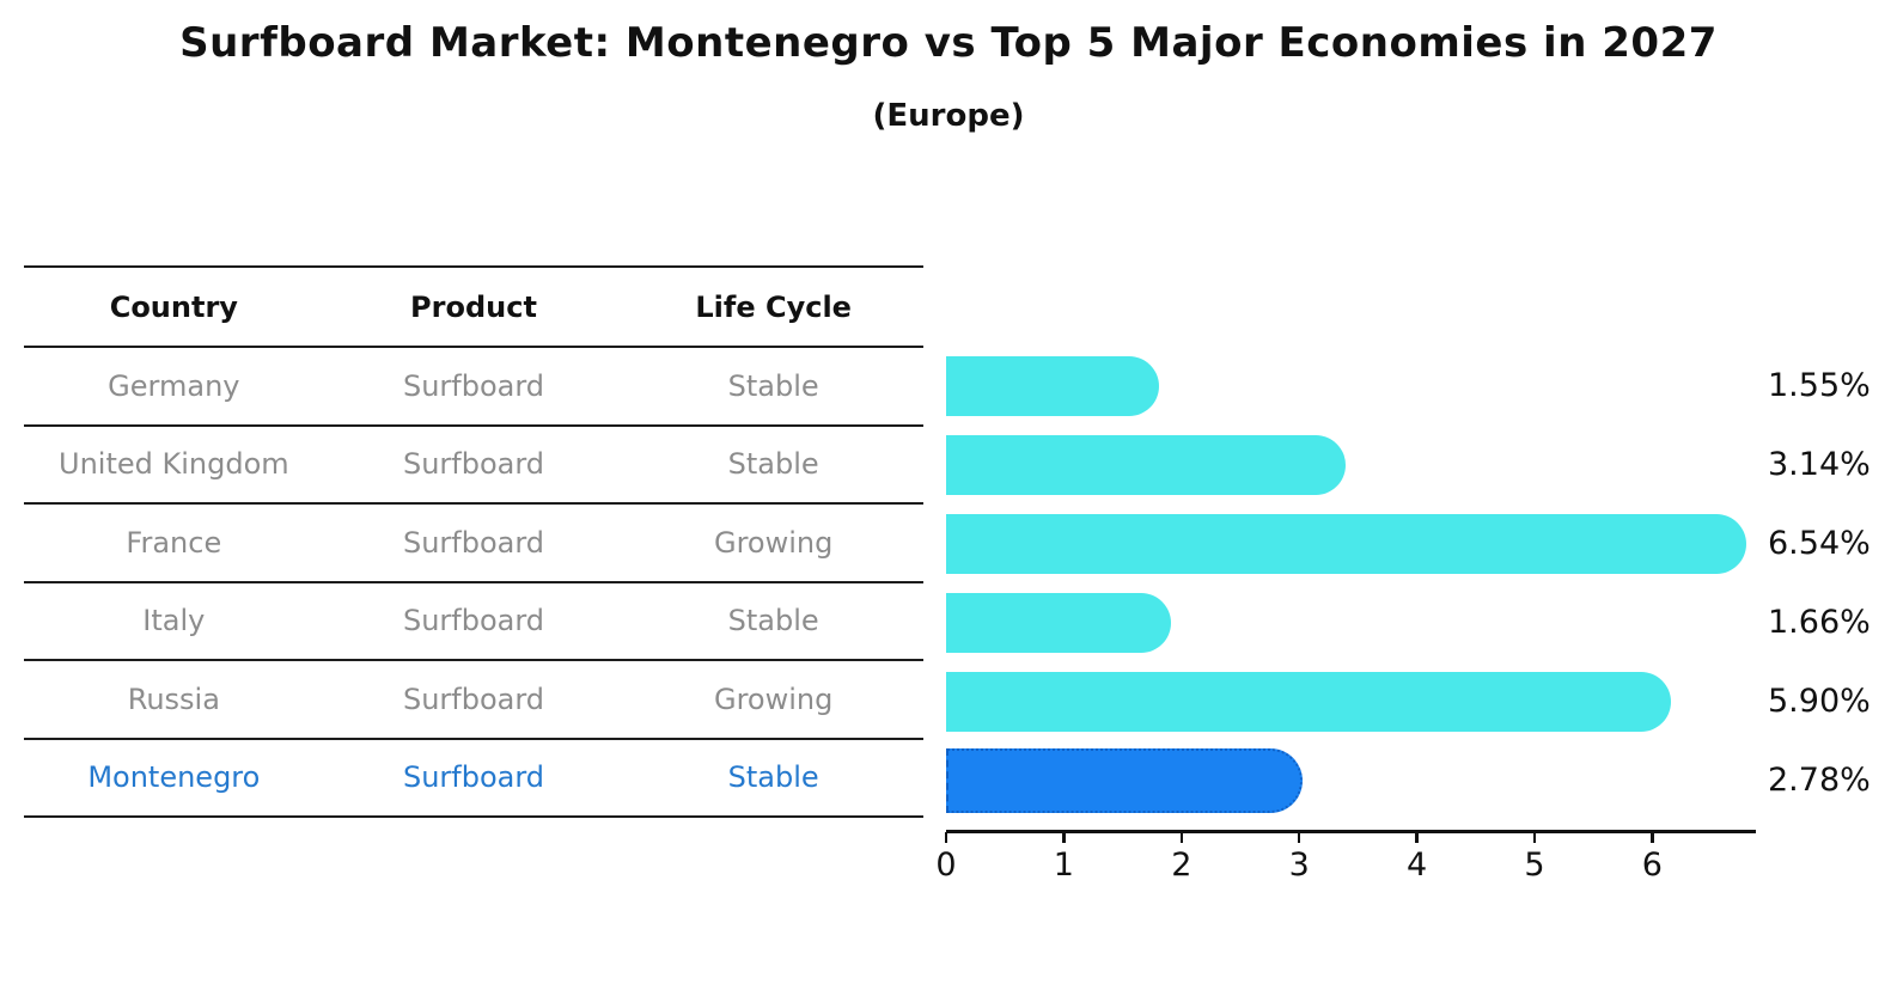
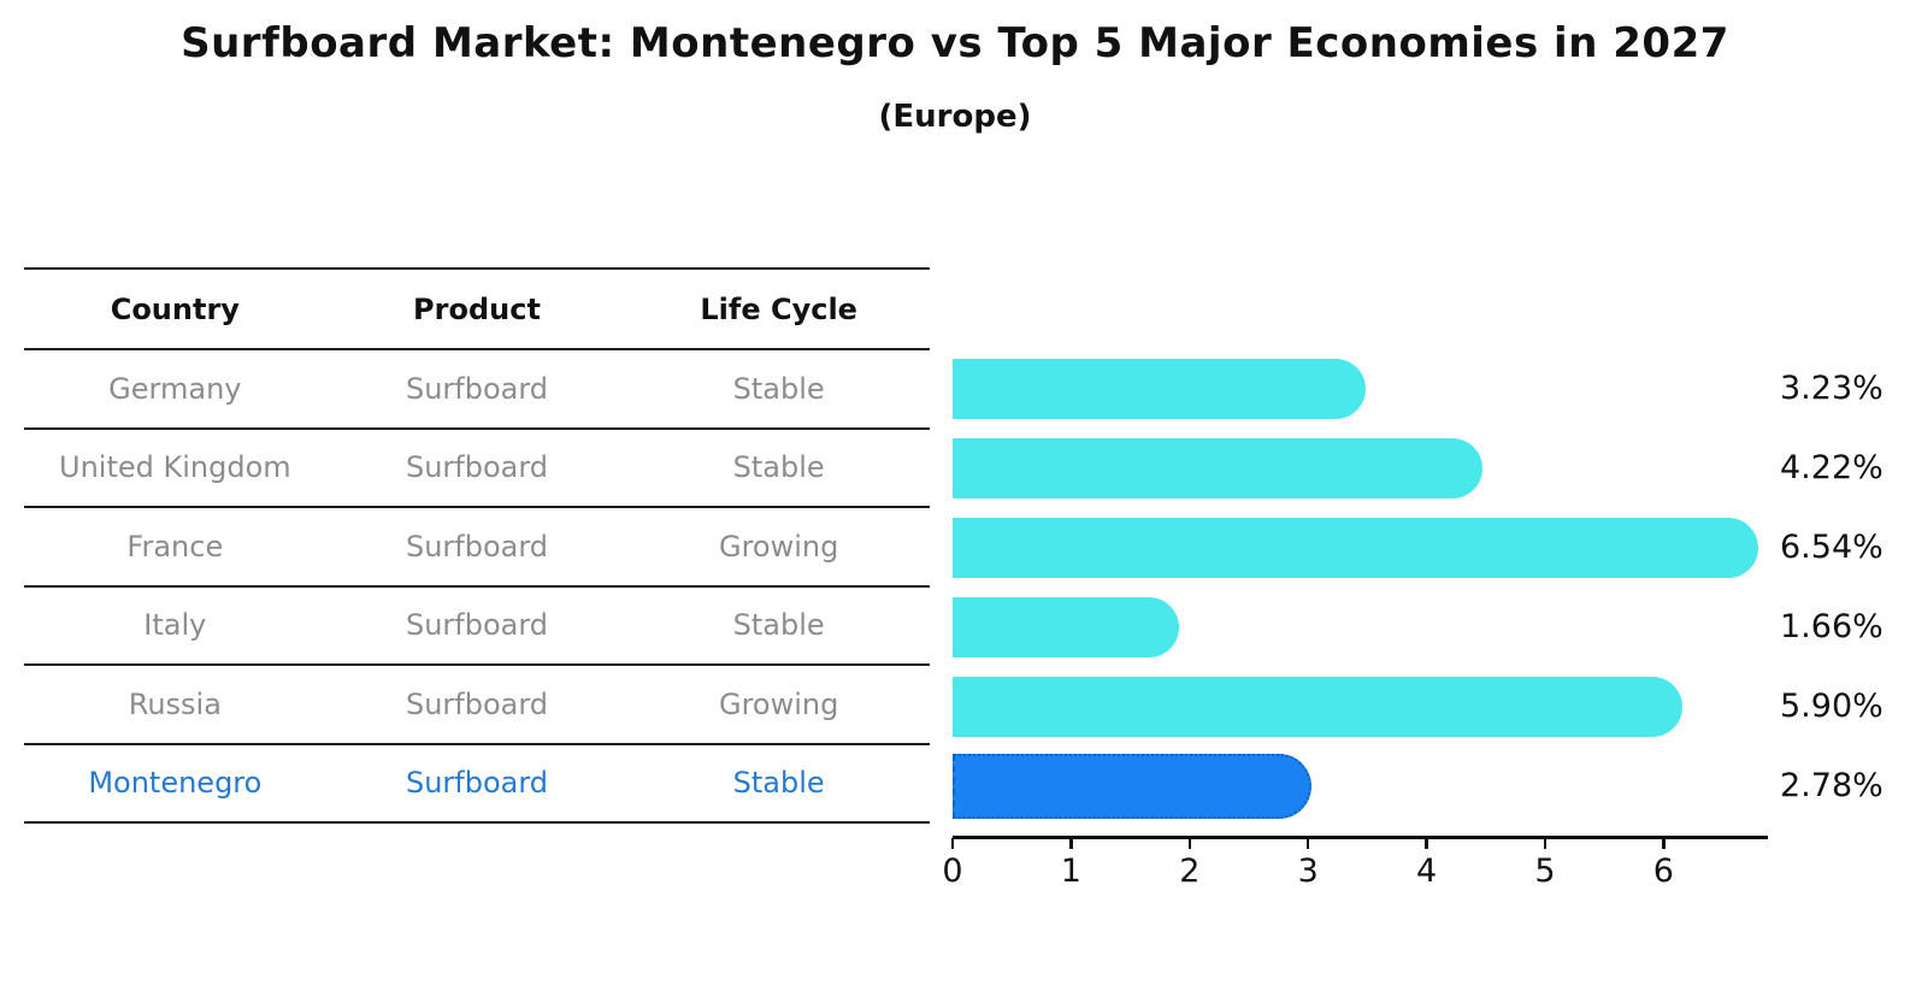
Germany: 1.55% -> 3.23%
United Kingdom: 3.14% -> 4.22%
